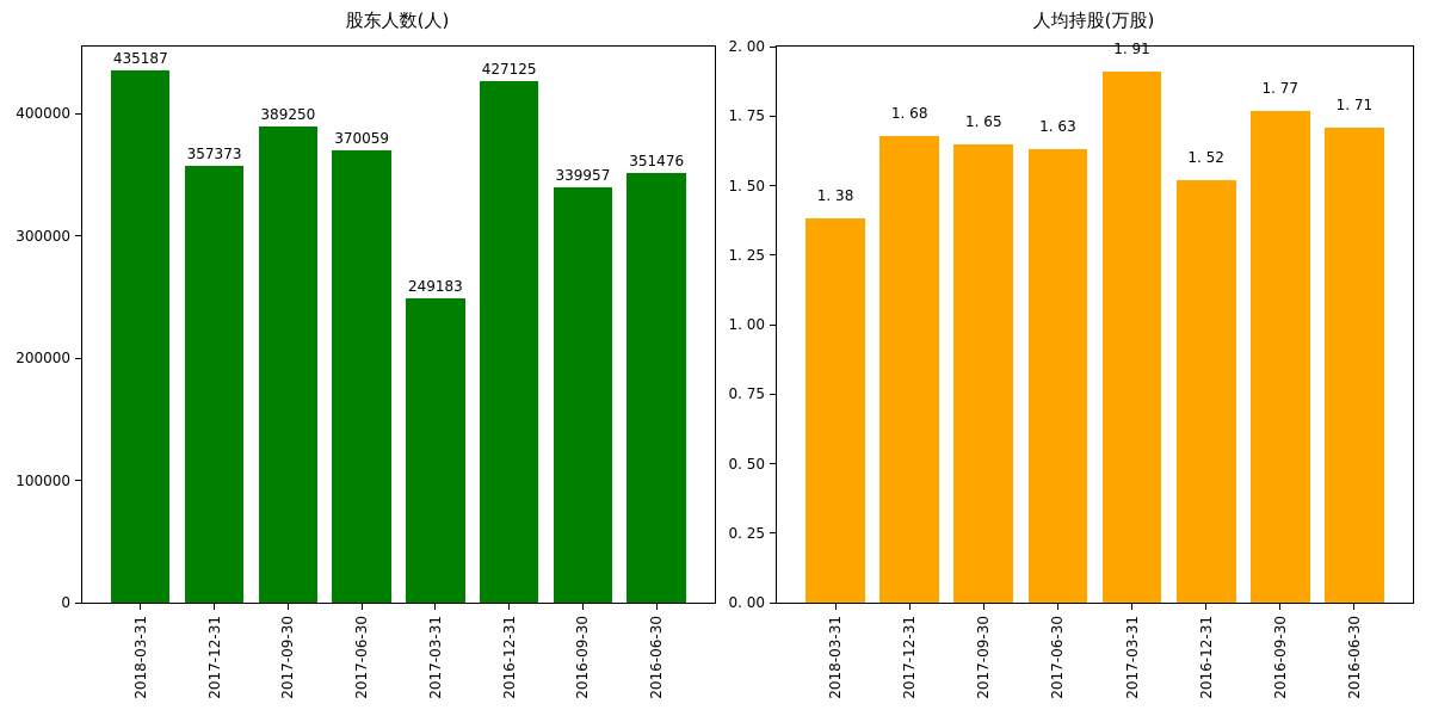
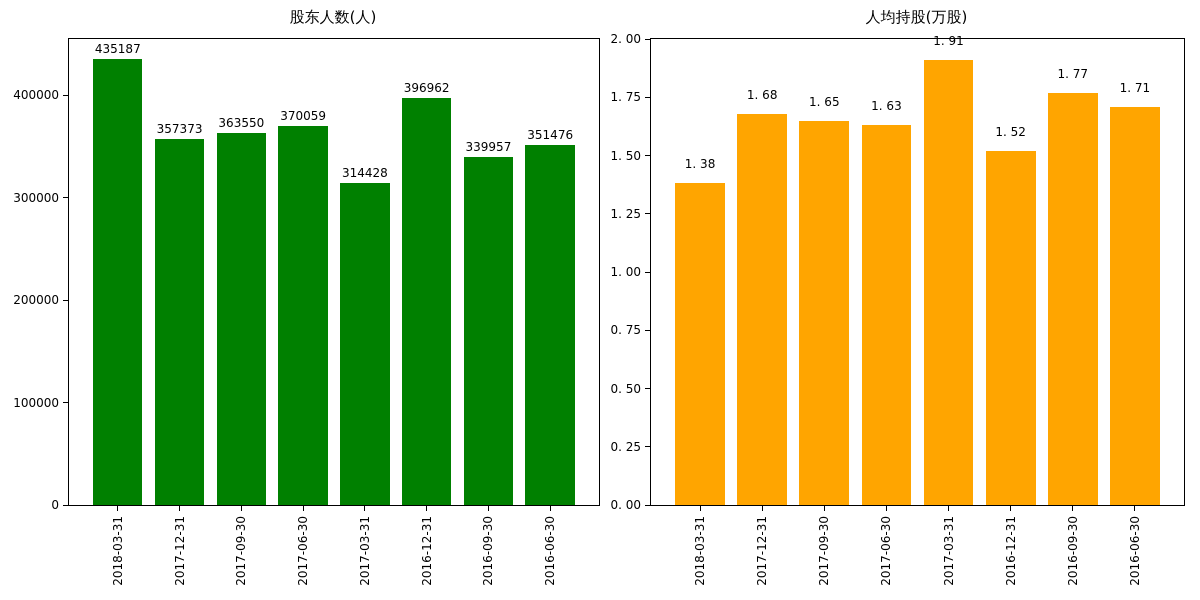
股东人数(人)/2017-09-30: 389250 -> 363550
股东人数(人)/2017-03-31: 249183 -> 314428
股东人数(人)/2016-12-31: 427125 -> 396962
